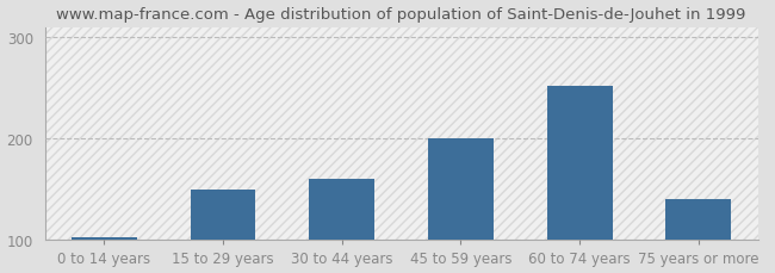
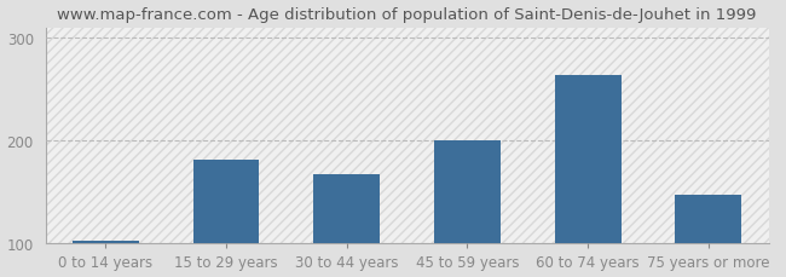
15 to 29 years: 150 -> 182
30 to 44 years: 160 -> 168
60 to 74 years: 252 -> 264
75 years or more: 140 -> 148
